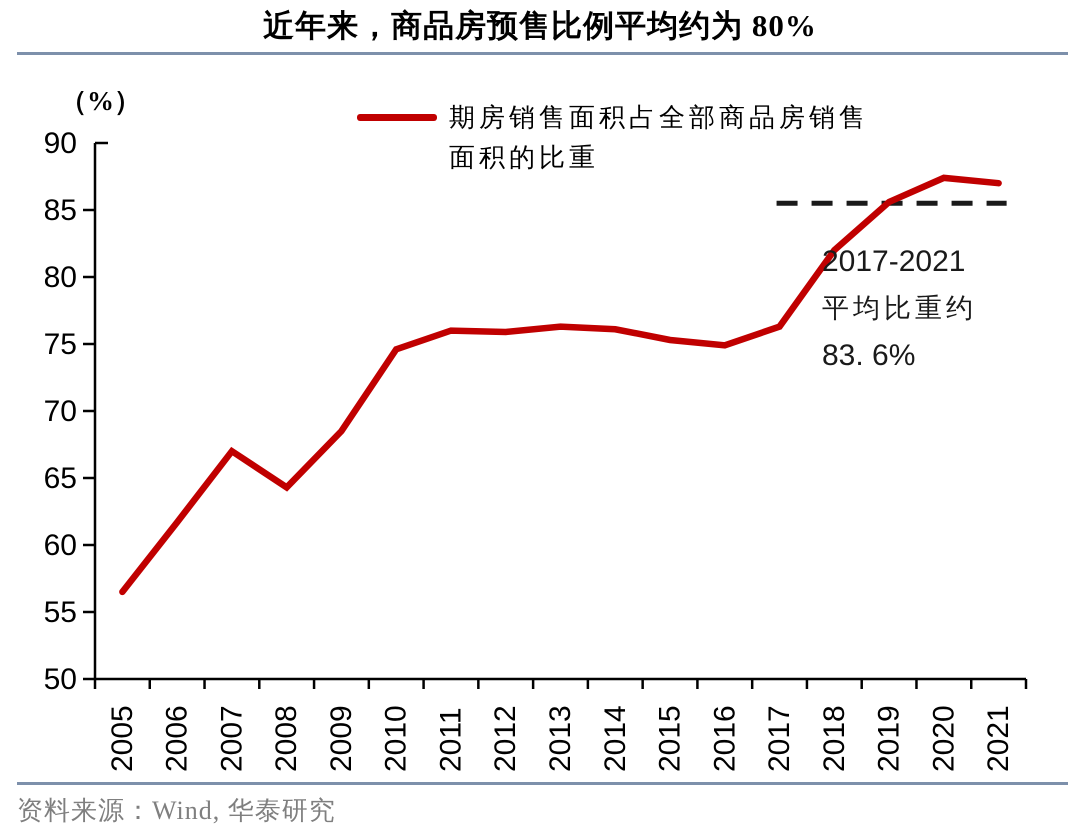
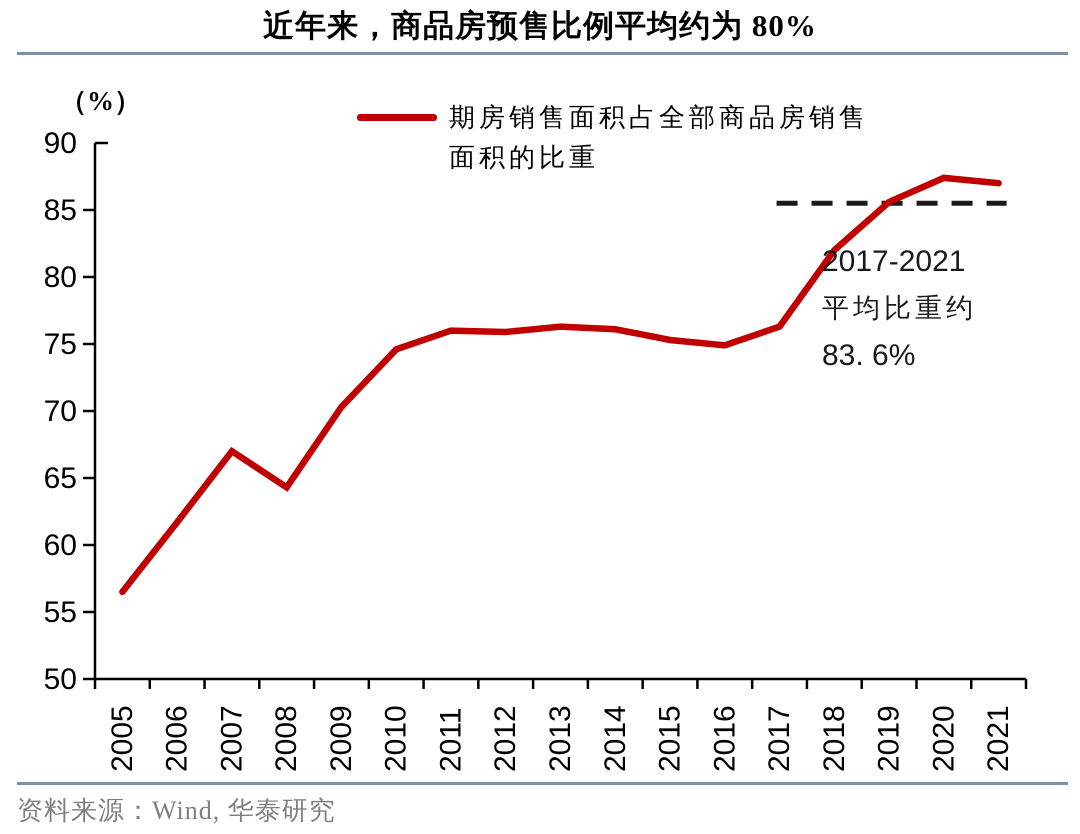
2009: 68.5 -> 70.3
